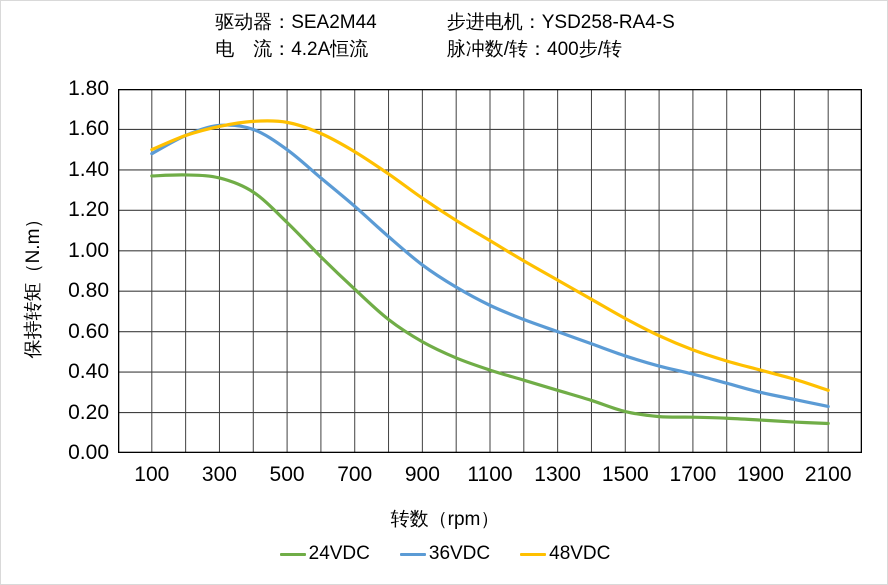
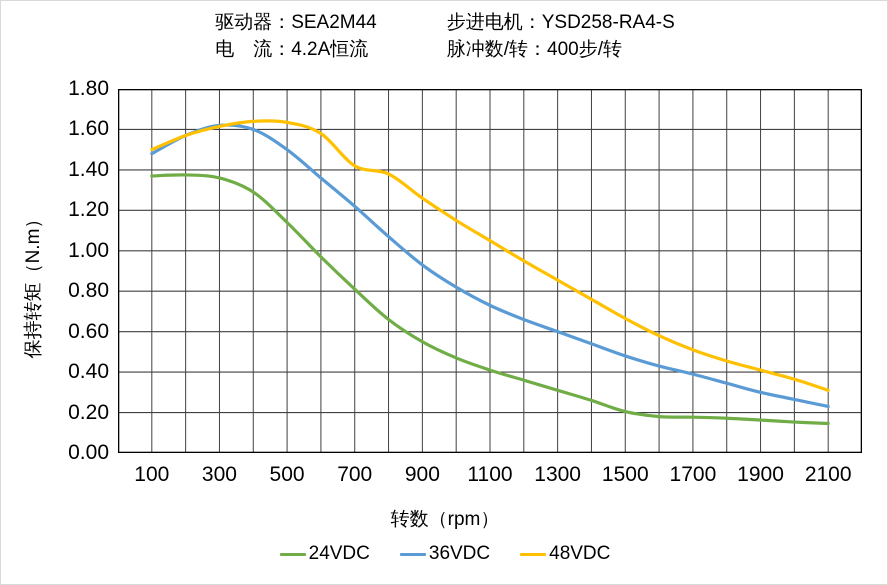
48VDC/700: 1.49 -> 1.42
